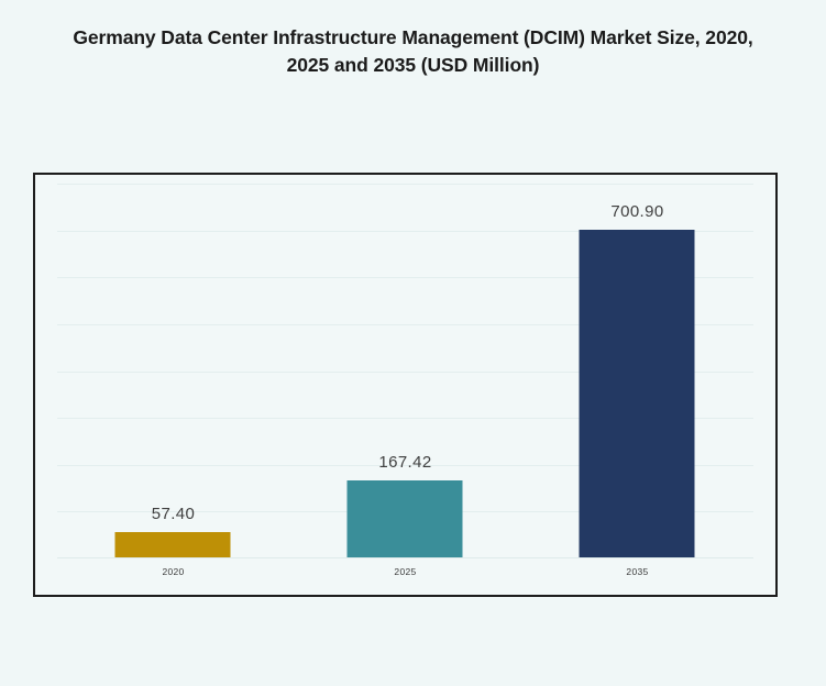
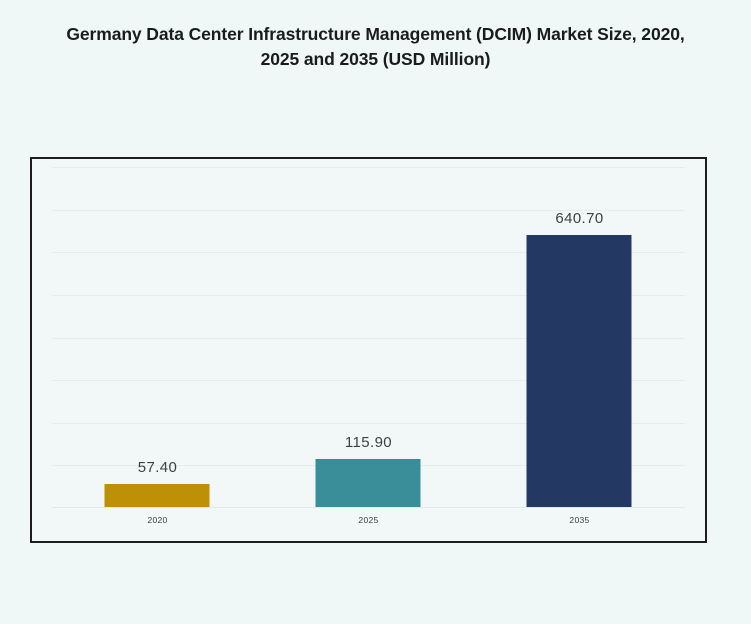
2025: 167.42 -> 115.90
2035: 700.90 -> 640.70
